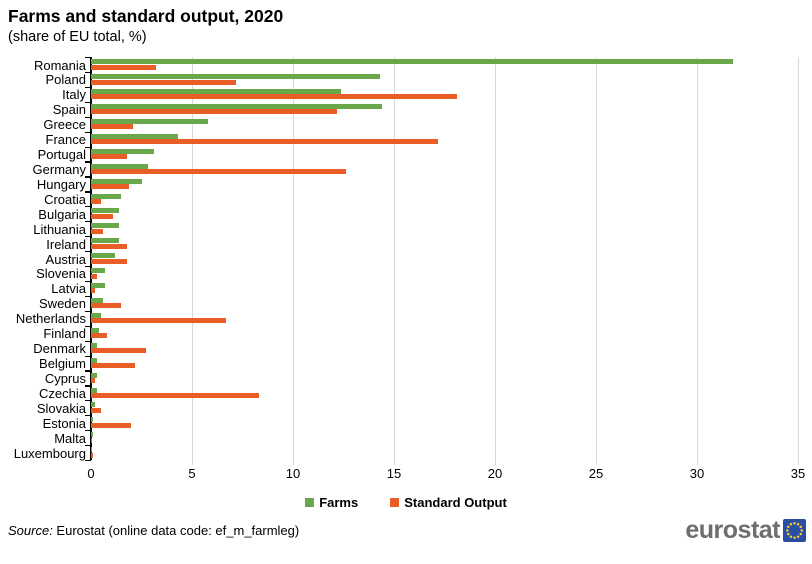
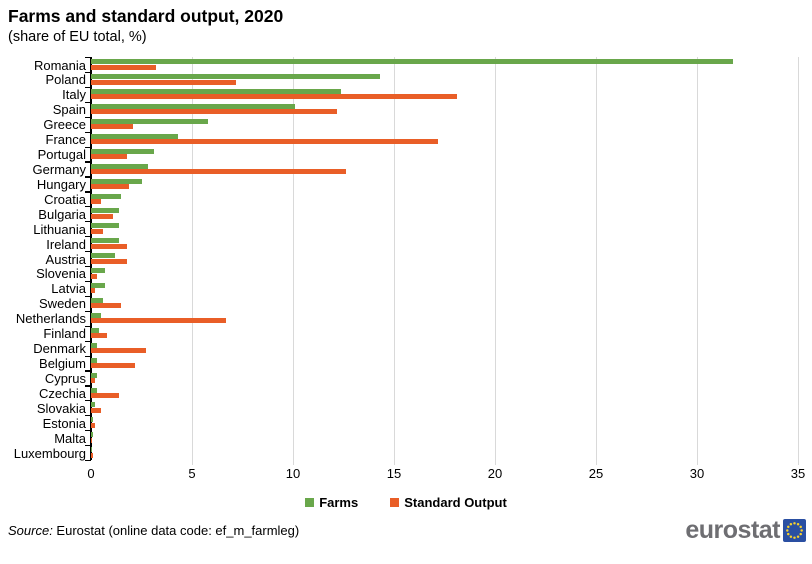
Farms/Spain: 14.4 -> 10.1
Standard Output/Czechia: 8.3 -> 1.4
Standard Output/Estonia: 2.0 -> 0.2
